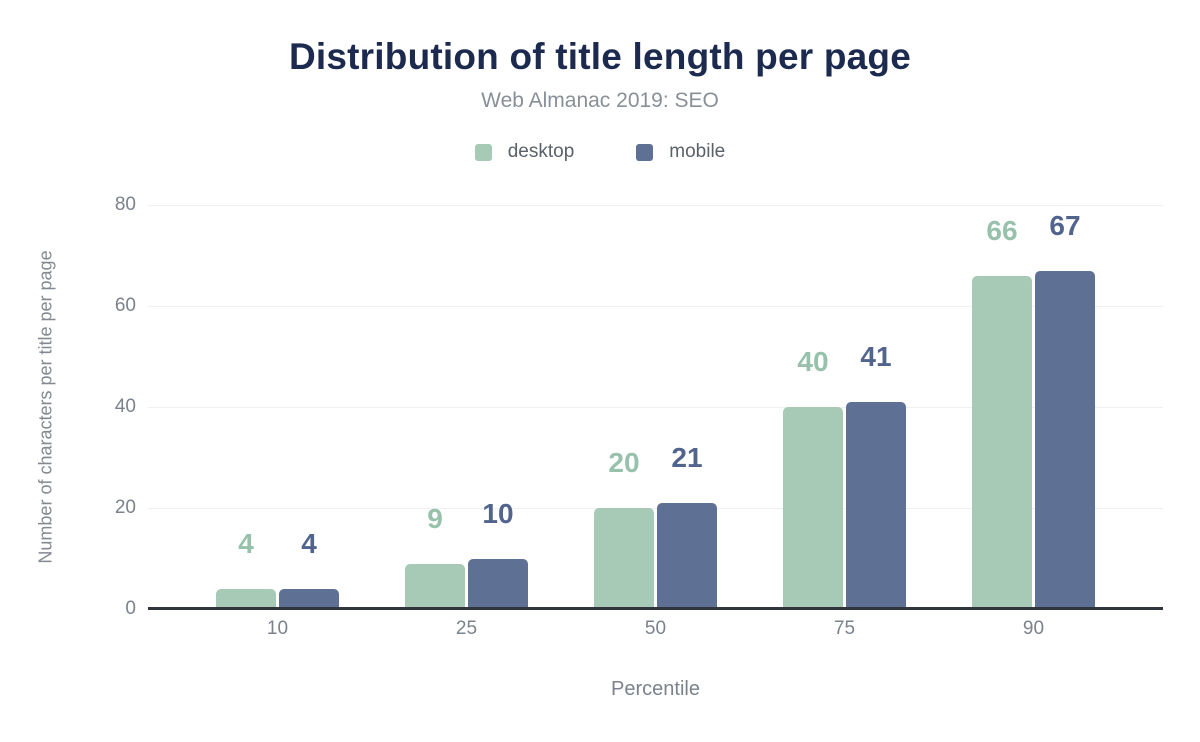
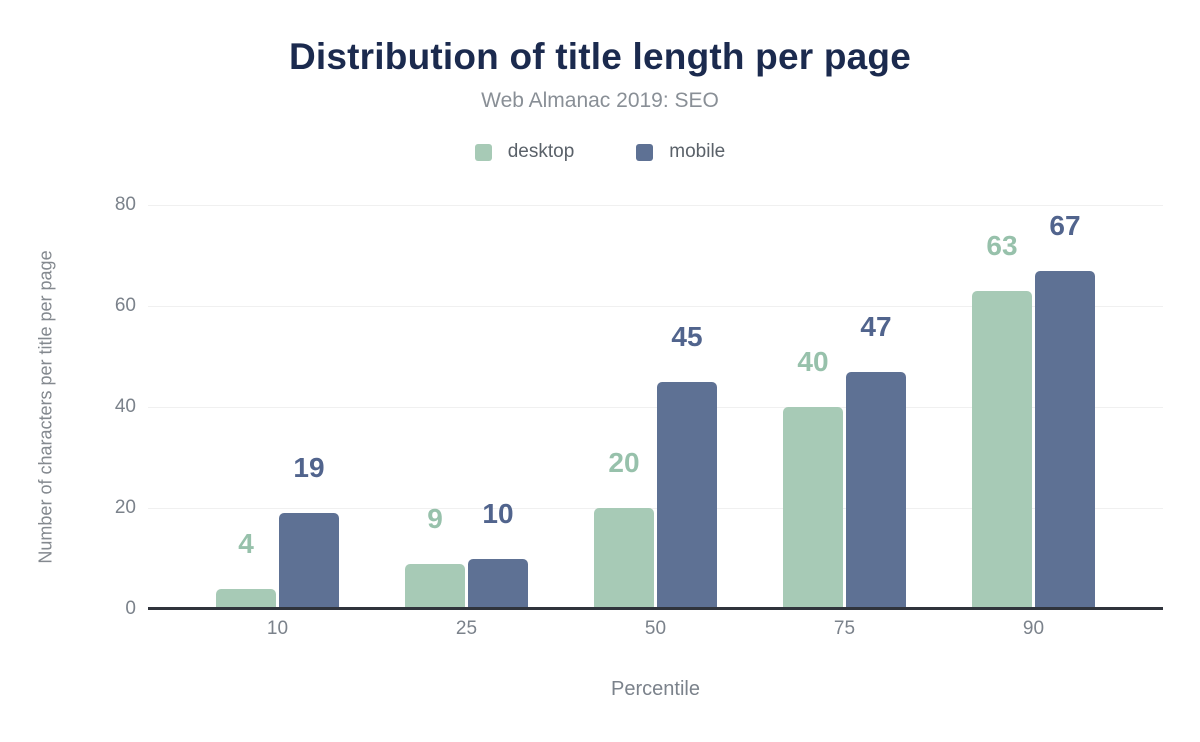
mobile/10: 4 -> 19
mobile/50: 21 -> 45
mobile/75: 41 -> 47
desktop/90: 66 -> 63
